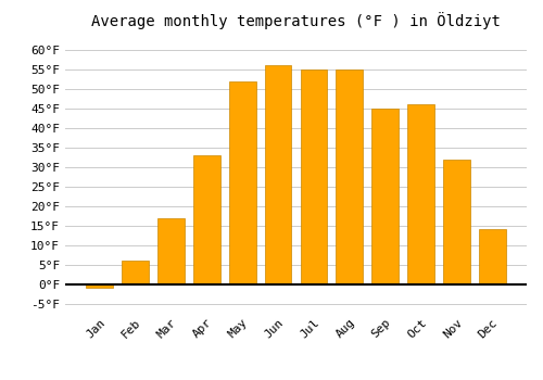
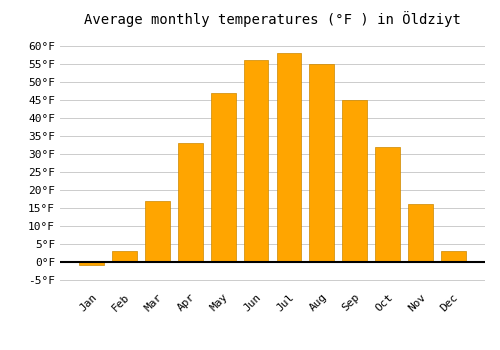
Feb: 6°F -> 3°F
May: 52°F -> 47°F
Jul: 55°F -> 58°F
Oct: 46°F -> 32°F
Nov: 32°F -> 16°F
Dec: 14°F -> 3°F
